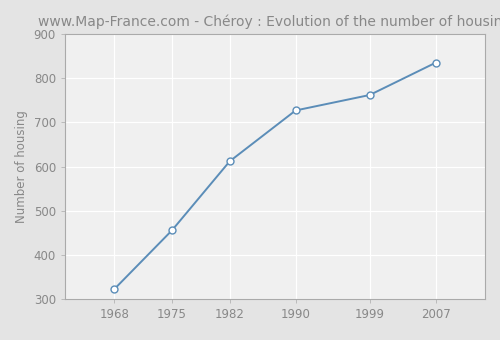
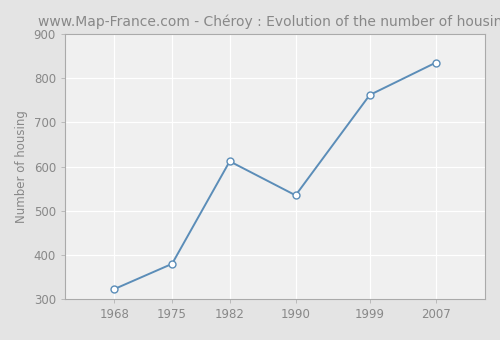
1975: 456 -> 380
1990: 727 -> 535
